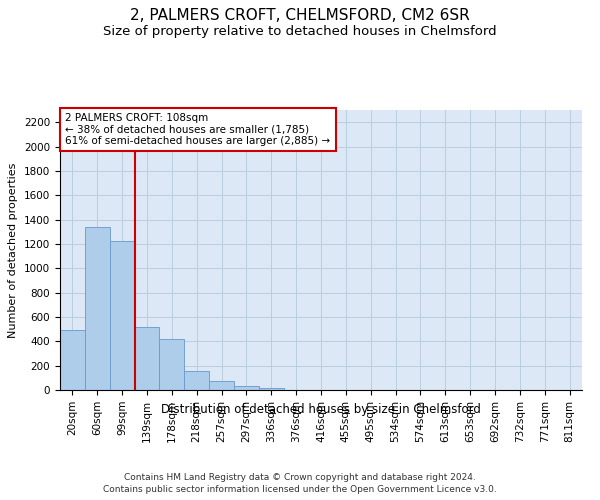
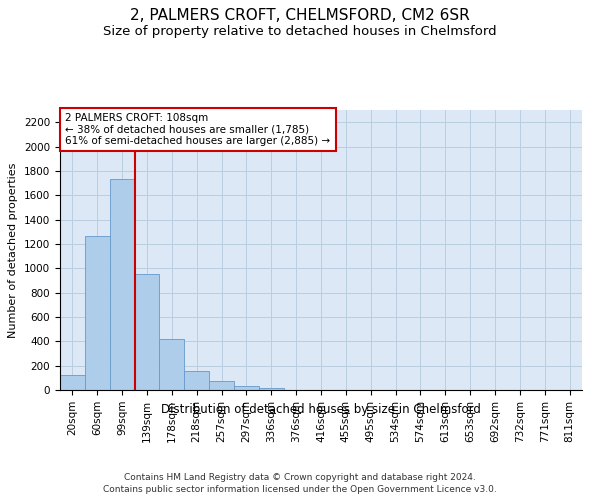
20sqm: 490 -> 120
60sqm: 1340 -> 1260
99sqm: 1220 -> 1730
139sqm: 520 -> 950
